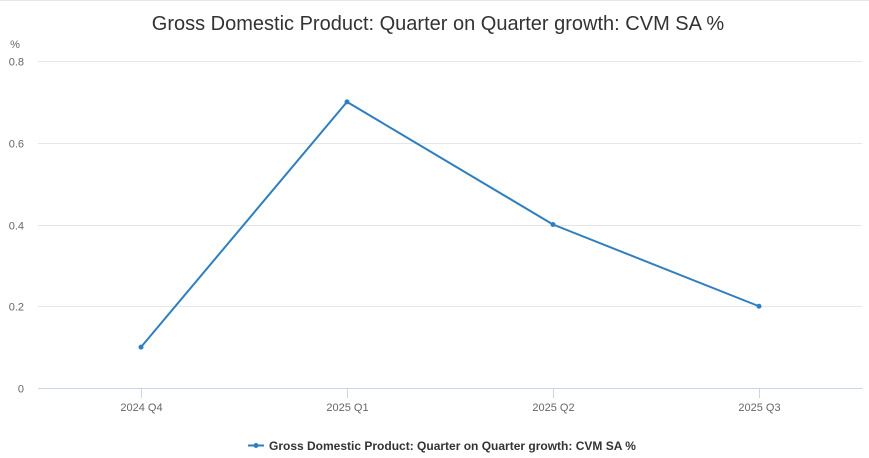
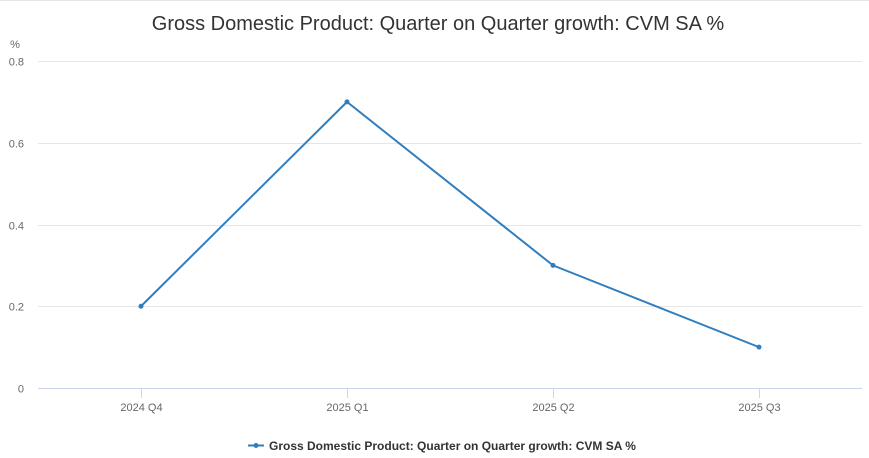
2024 Q4: 0.1 -> 0.2
2025 Q2: 0.4 -> 0.3
2025 Q3: 0.2 -> 0.1
